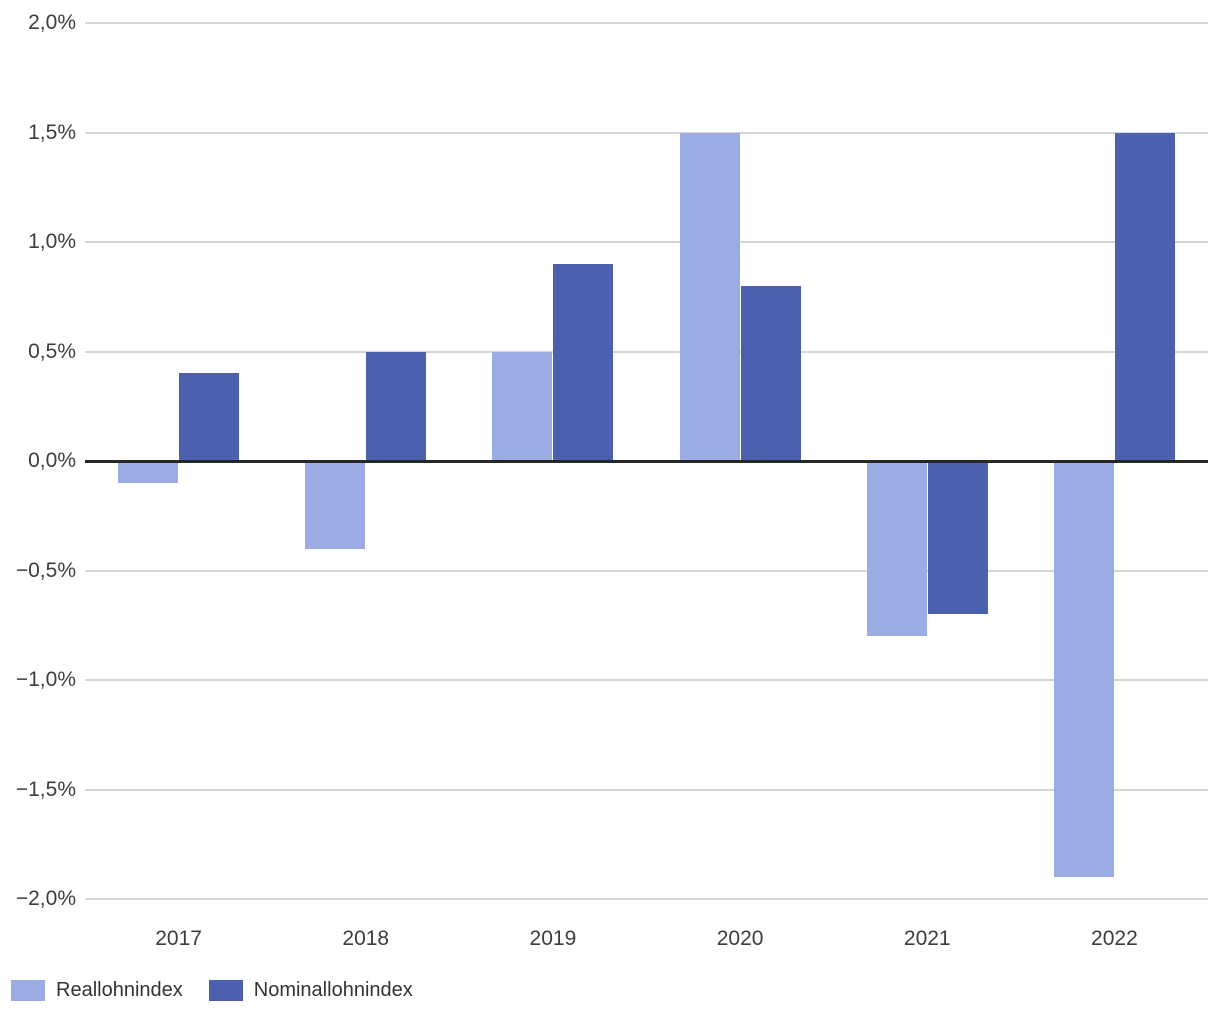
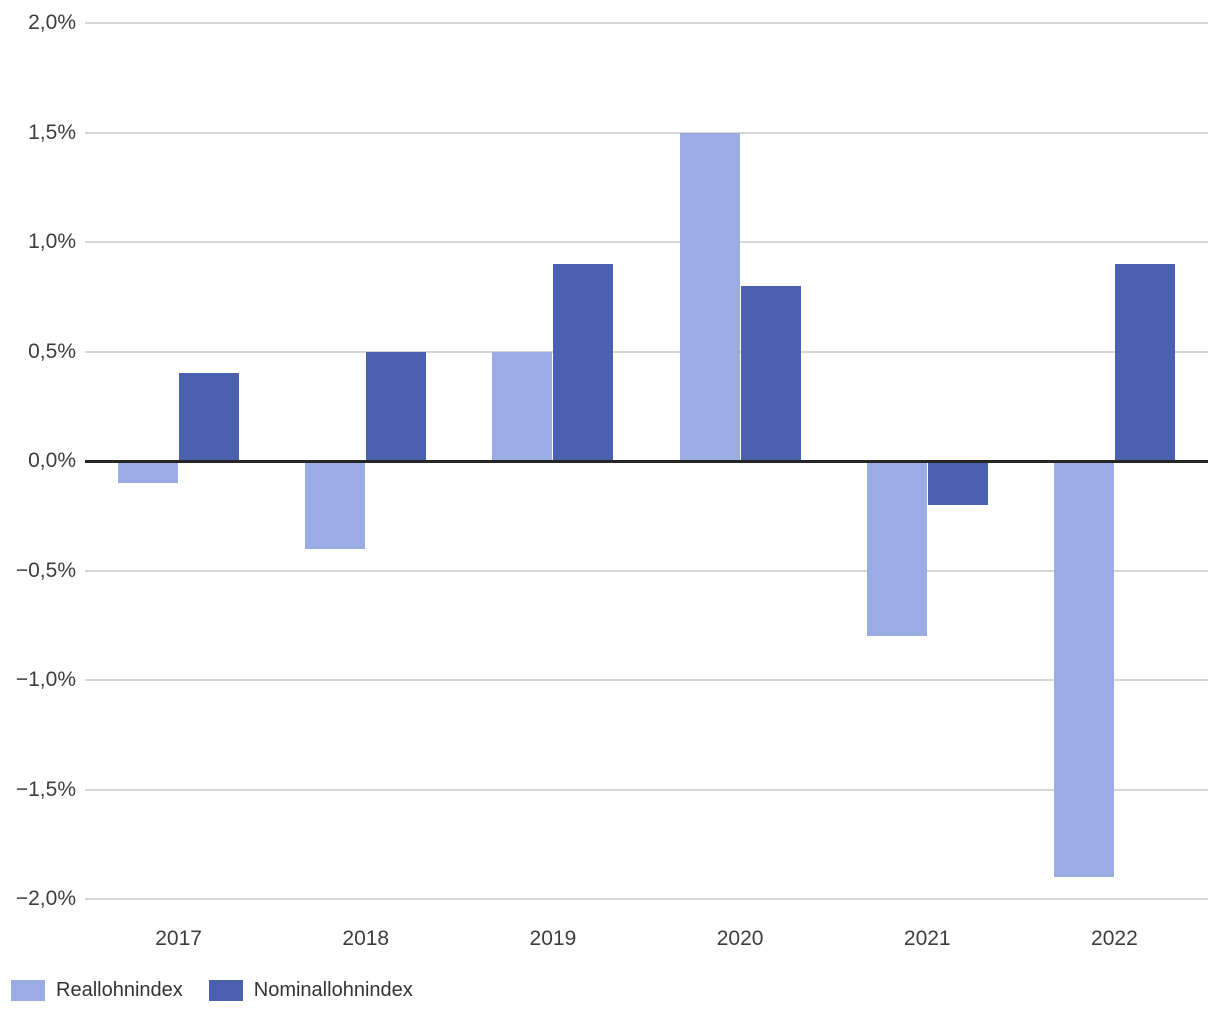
Nominallohnindex/2021: -0,7% -> -0,2%
Nominallohnindex/2022: 1,5% -> 0,9%
